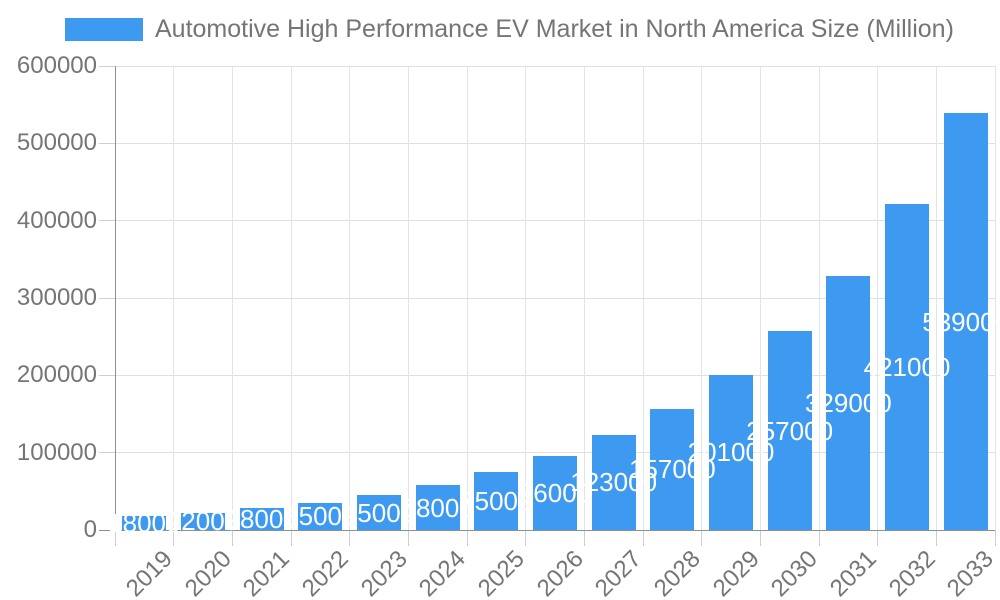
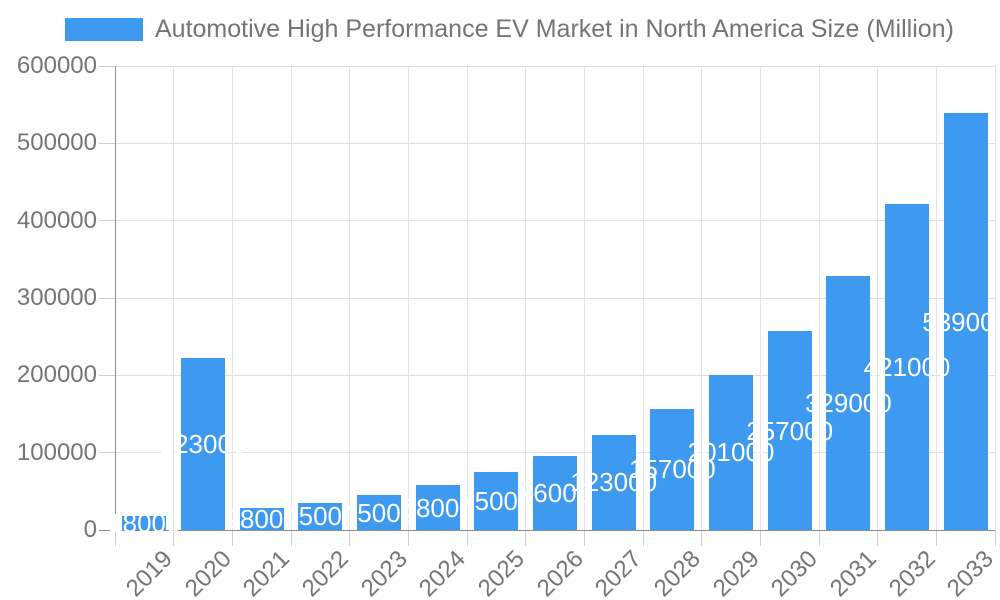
2020: 22000 -> 223000
